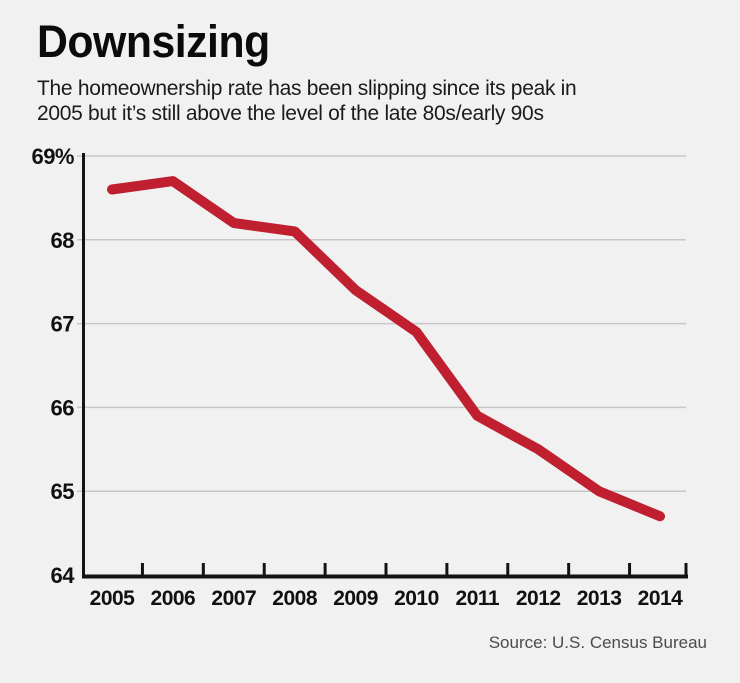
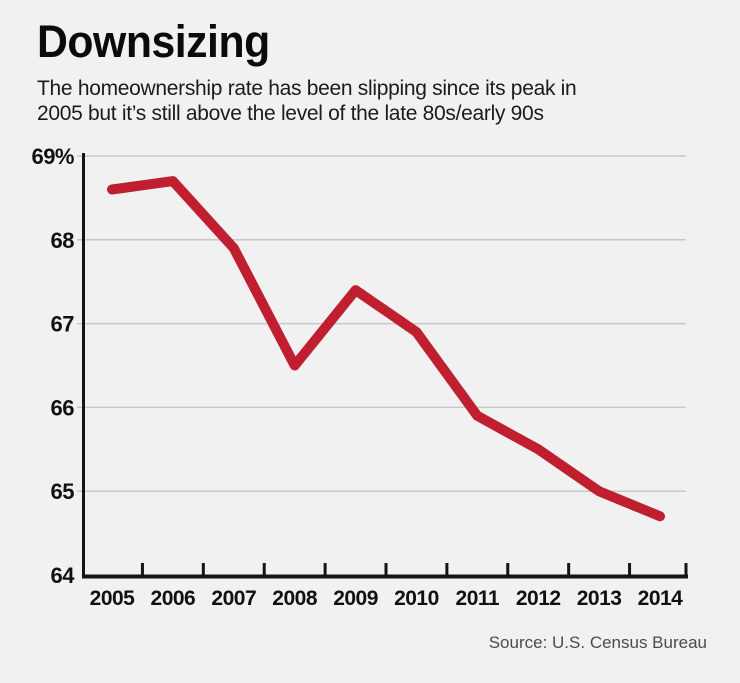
2007: 68.2% -> 67.9%
2008: 68.1% -> 66.5%
